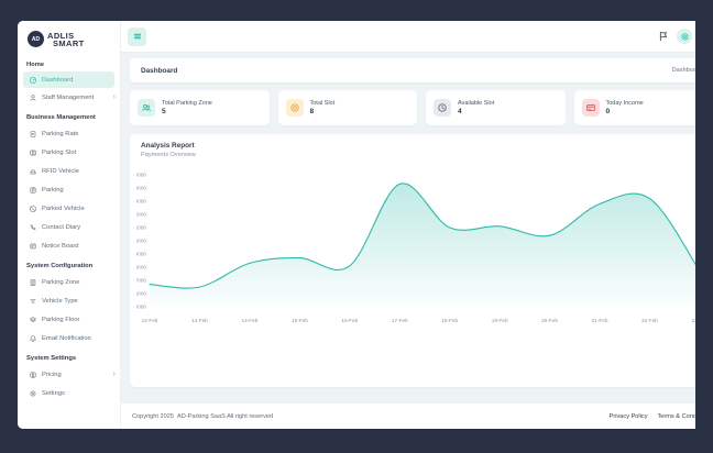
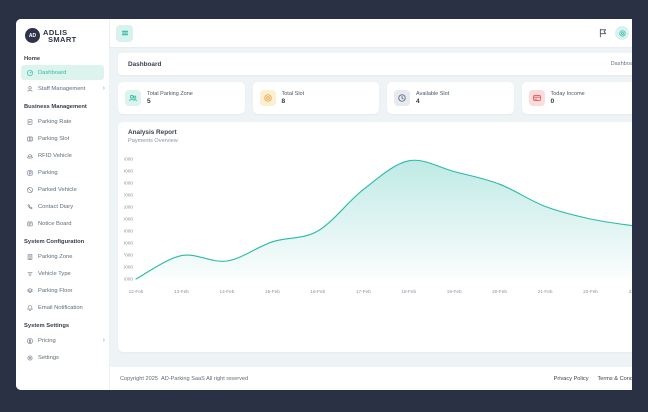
12-Feb: 6700 -> 5000
13-Feb: 6500 -> 7000
14-Feb: 8300 -> 6500
15-Feb: 8700 -> 8100
16-Feb: 8100 -> 9000
17-Feb: 14300 -> 12400
18-Feb: 11000 -> 14800
19-Feb: 11100 -> 14000
20-Feb: 10400 -> 12900
21-Feb: 12800 -> 11000
22-Feb: 13200 -> 10000
23-Feb: 7700 -> 9400
